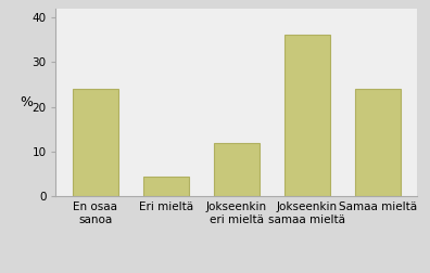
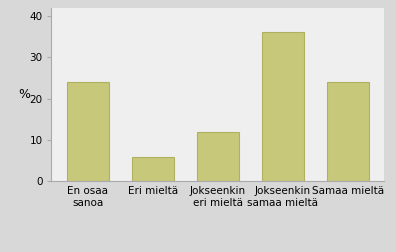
Eri mieltä: 4.5 -> 6.0
